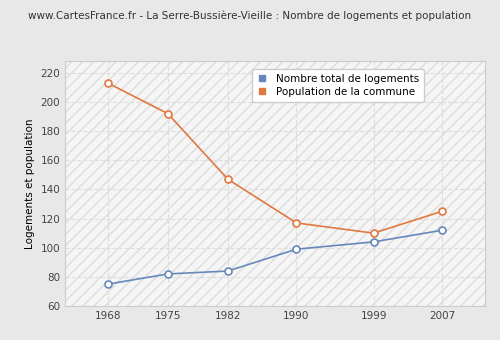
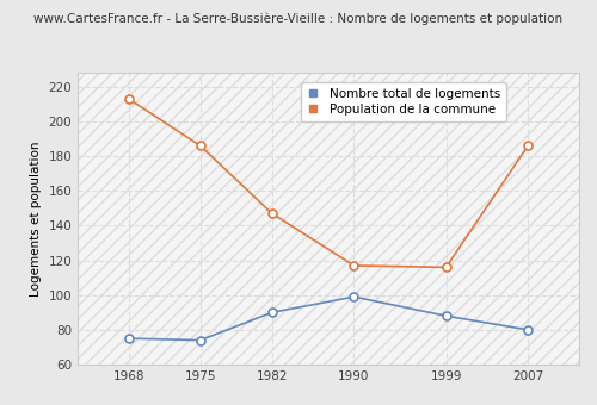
Nombre total de logements/1975: 82 -> 74
Population de la commune/1975: 192 -> 186
Nombre total de logements/1982: 84 -> 90
Nombre total de logements/1999: 104 -> 88
Population de la commune/1999: 110 -> 116
Nombre total de logements/2007: 112 -> 80
Population de la commune/2007: 125 -> 186
